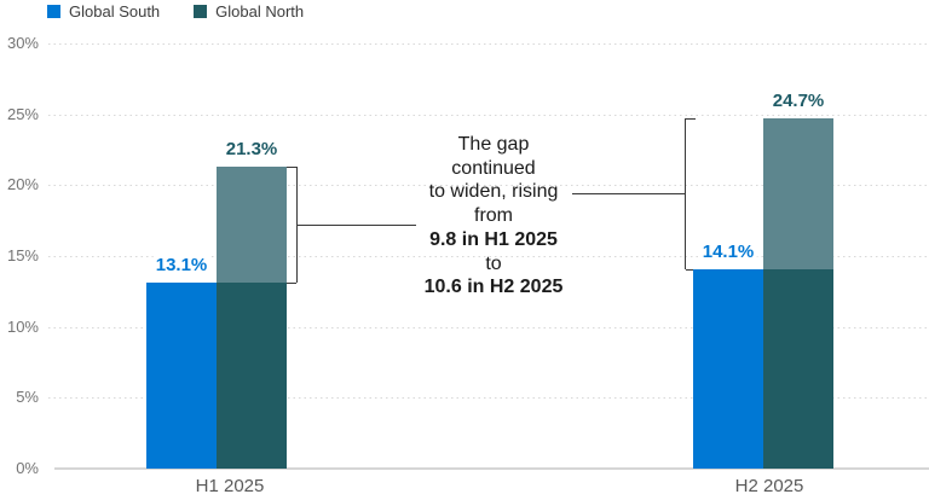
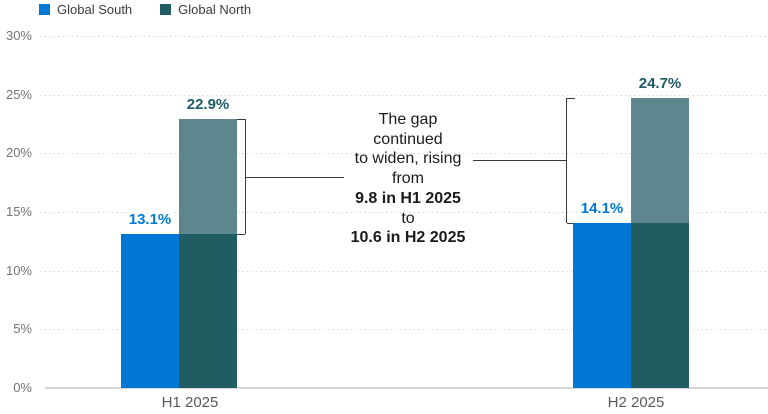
Global North/H1 2025: 21.3% -> 22.9%
